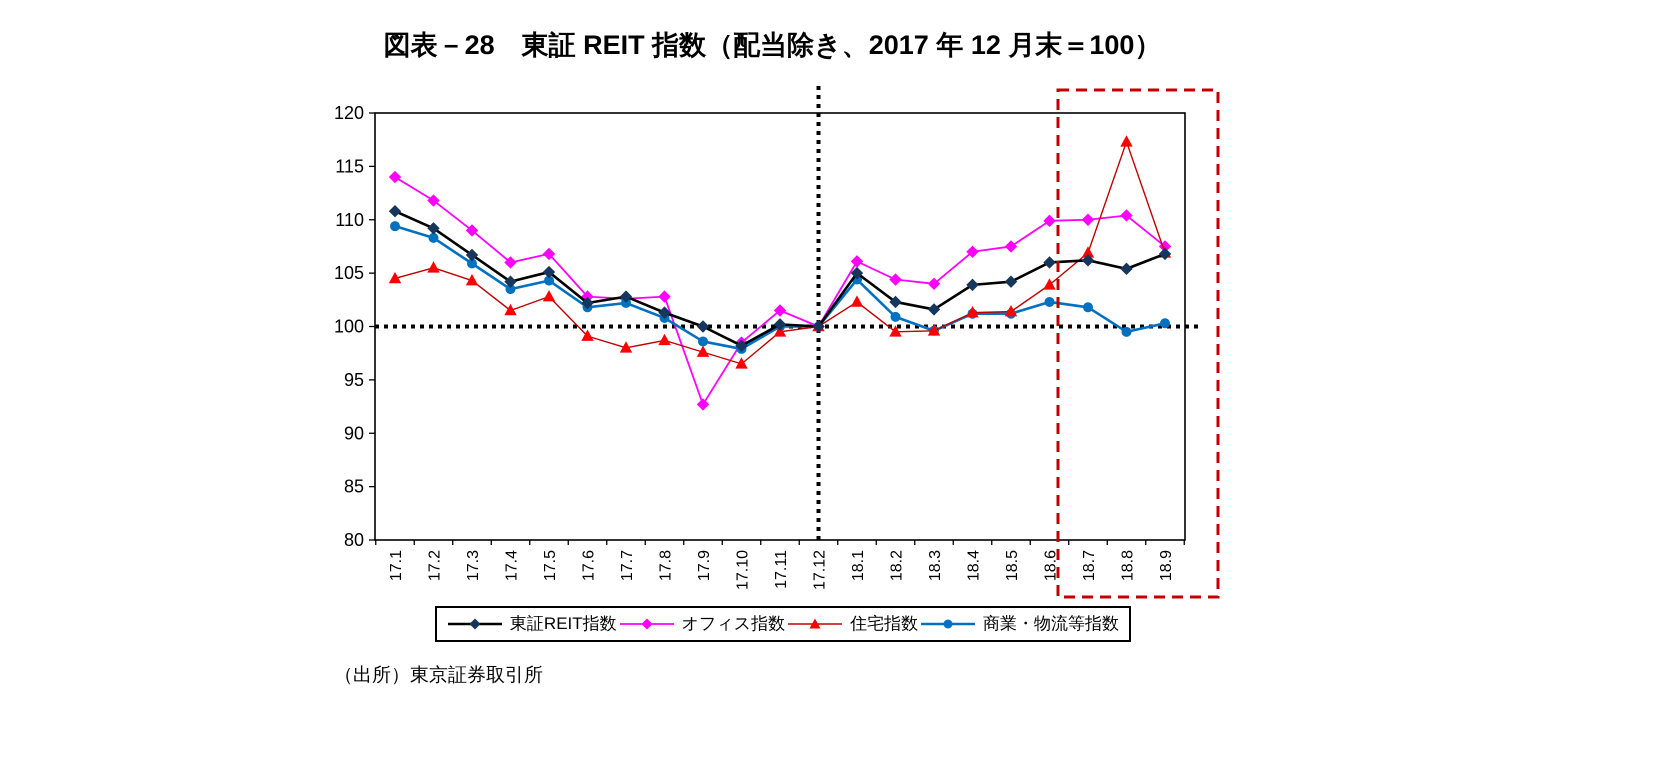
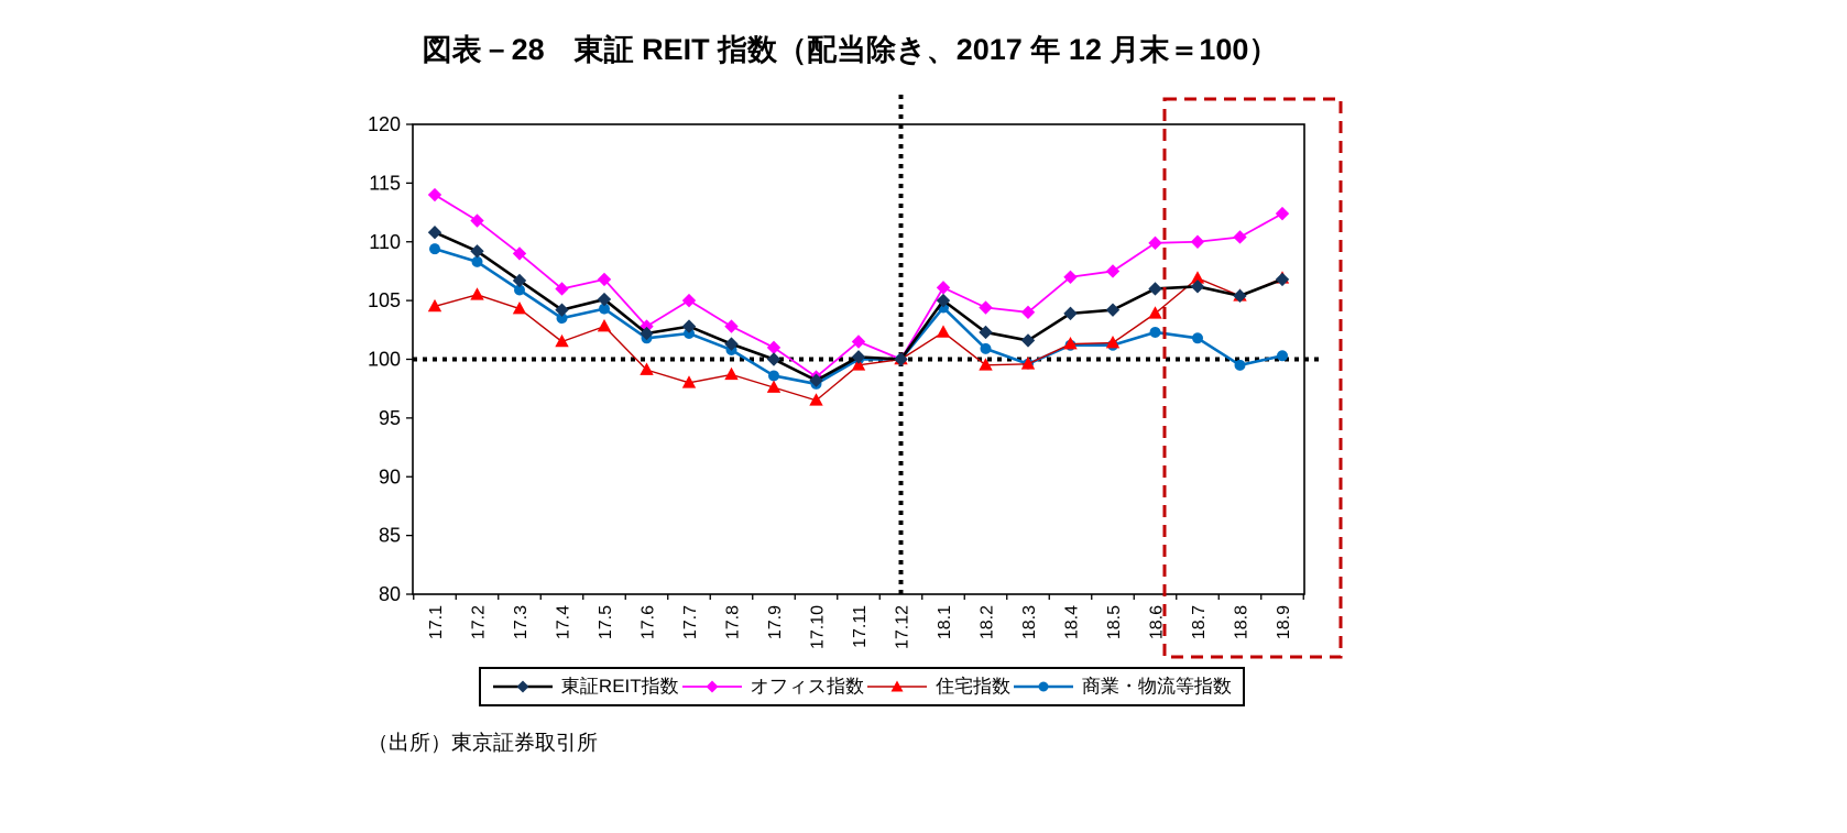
オフィス指数/17.7: 102.6 -> 105.0
オフィス指数/17.9: 92.7 -> 101.0
住宅指数/18.8: 117.3 -> 105.4
オフィス指数/18.9: 107.5 -> 112.4
